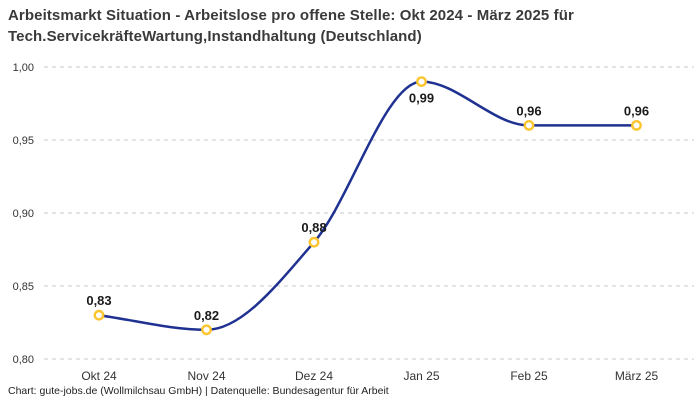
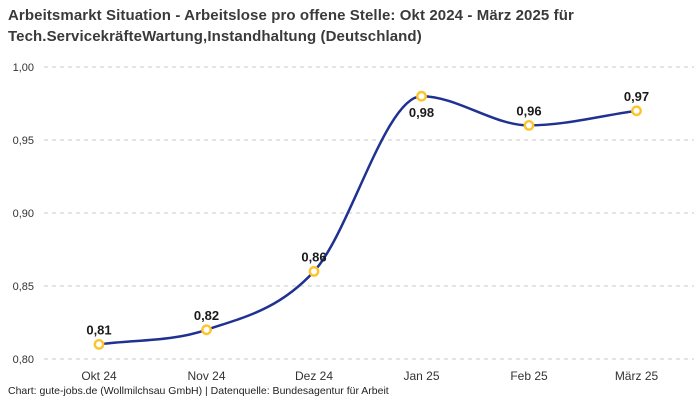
Okt 24: 0,83 -> 0,81
Dez 24: 0,88 -> 0,86
Jan 25: 0,99 -> 0,98
März 25: 0,96 -> 0,97
